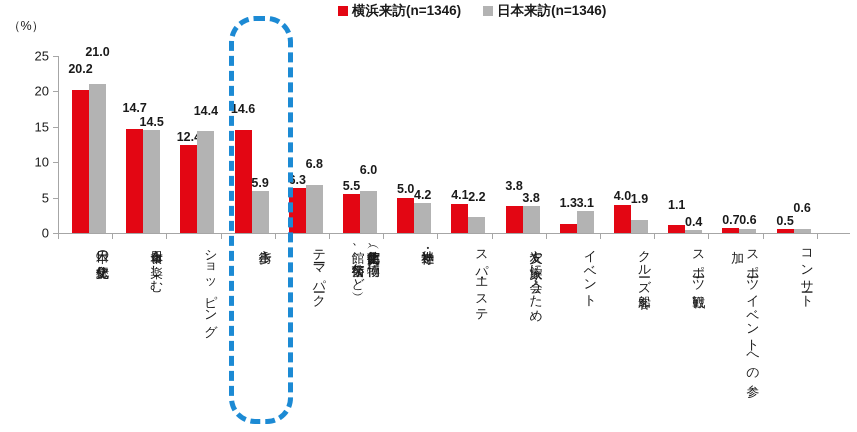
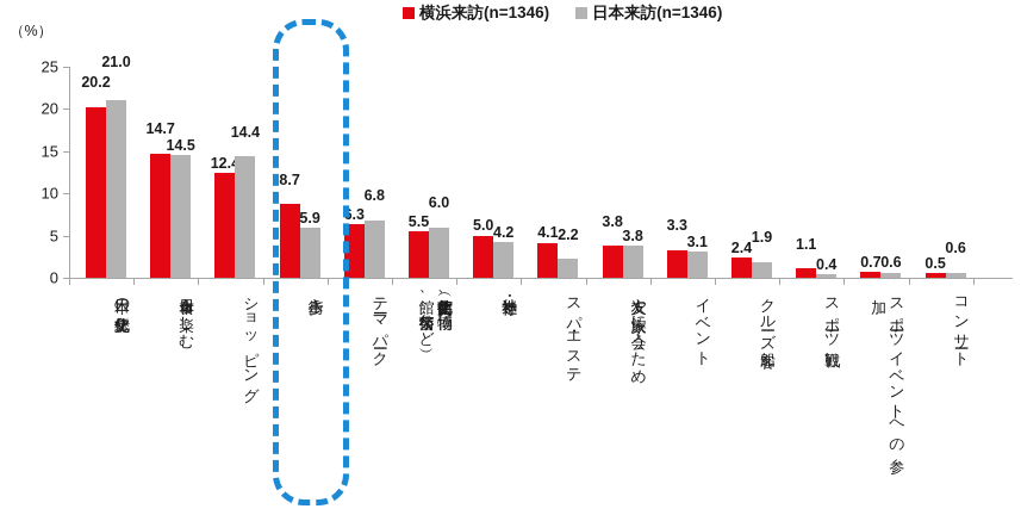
横浜来訪(n=1346)/街歩き: 14.6 -> 8.7
横浜来訪(n=1346)/イベント: 1.3 -> 3.3
横浜来訪(n=1346)/クルーズ客船: 4.0 -> 2.4
